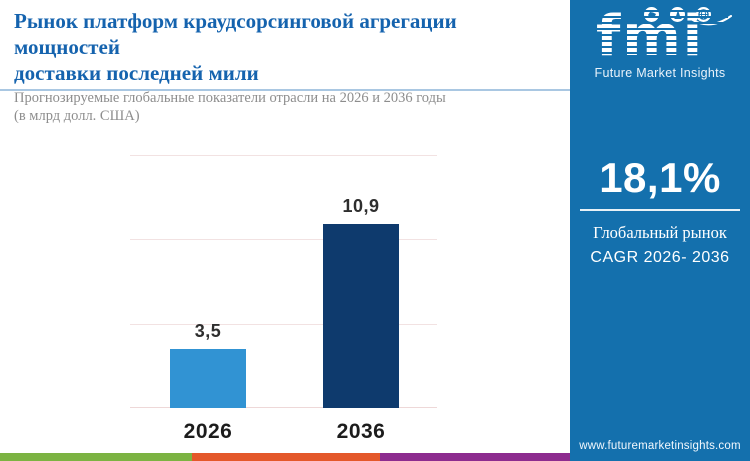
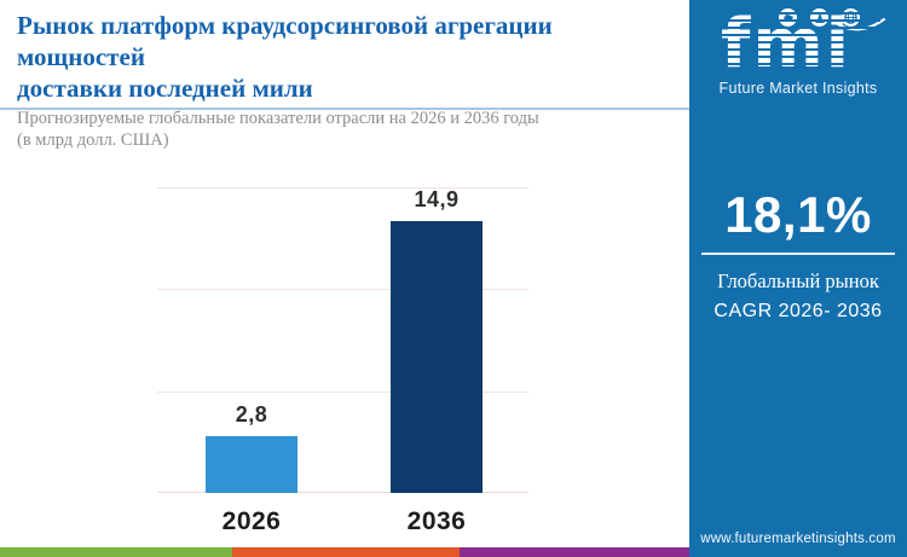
2026: 3,5 -> 2,8
2036: 10,9 -> 14,9
